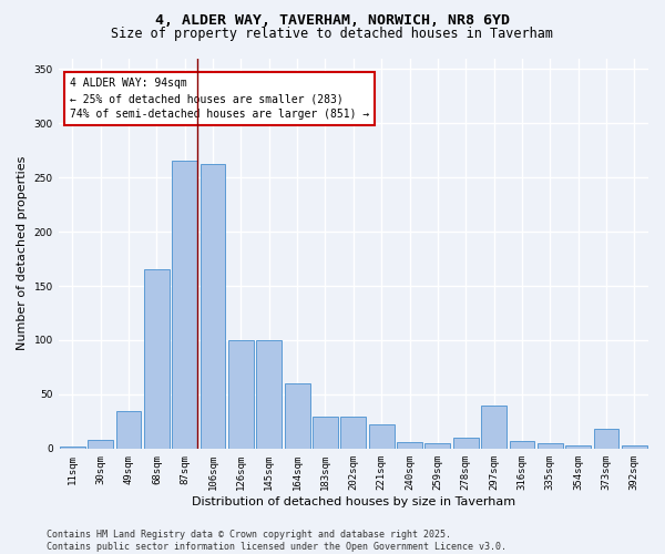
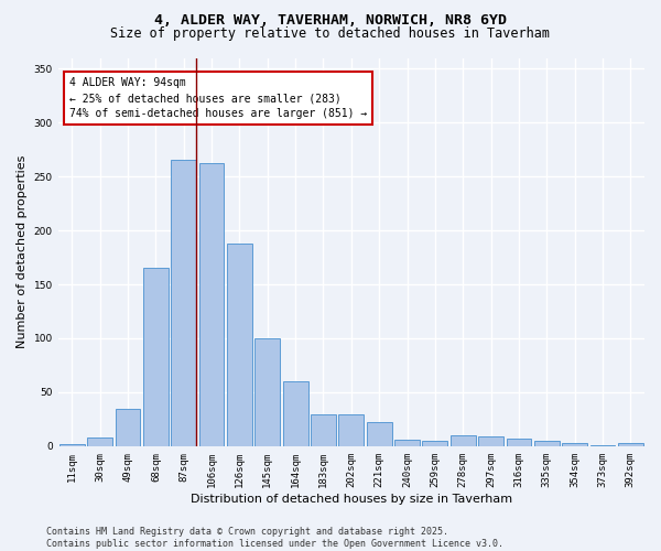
126sqm: 100 -> 188
297sqm: 40 -> 9
373sqm: 18 -> 1
